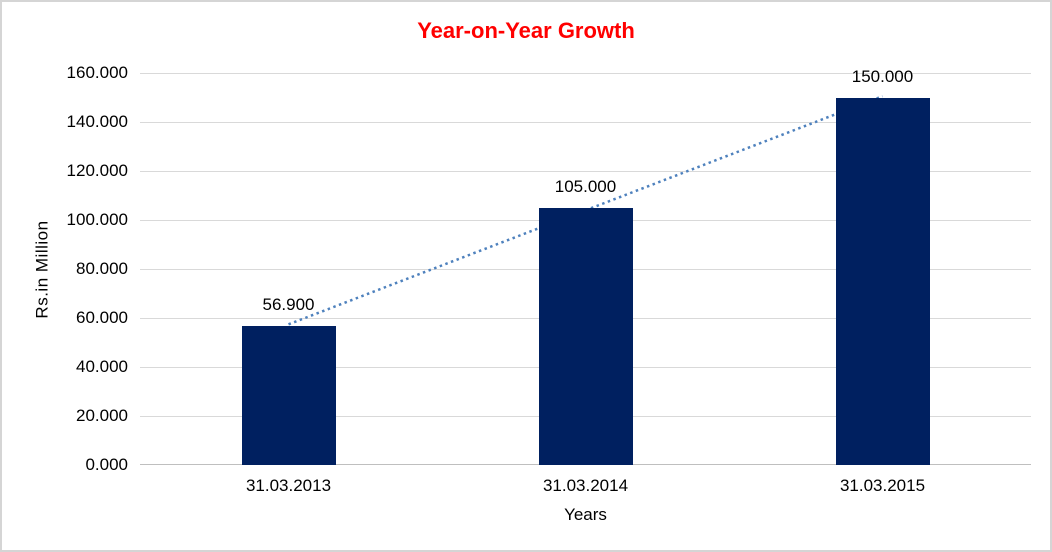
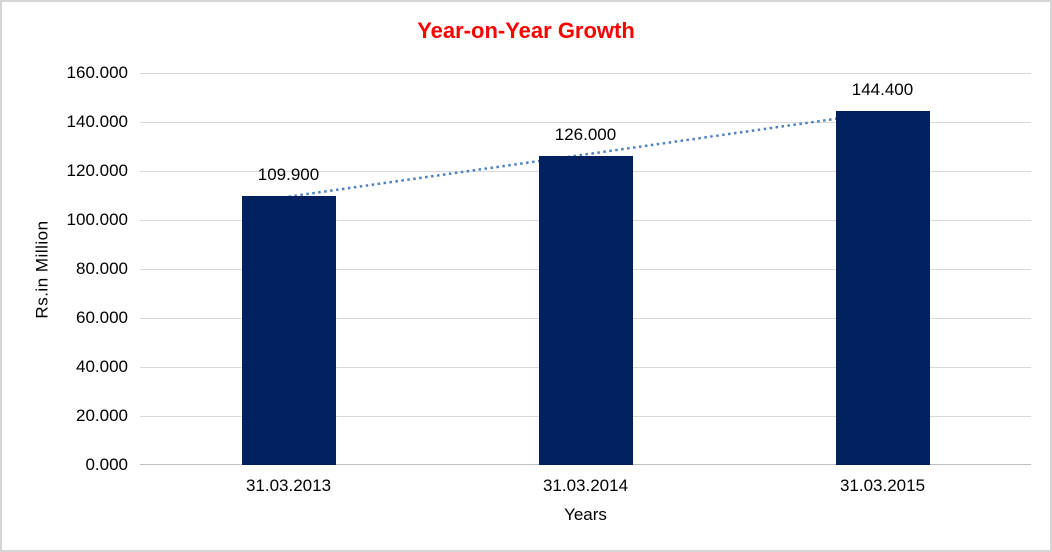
31.03.2013: 56.900 -> 109.900
31.03.2014: 105.000 -> 126.000
31.03.2015: 150.000 -> 144.400
